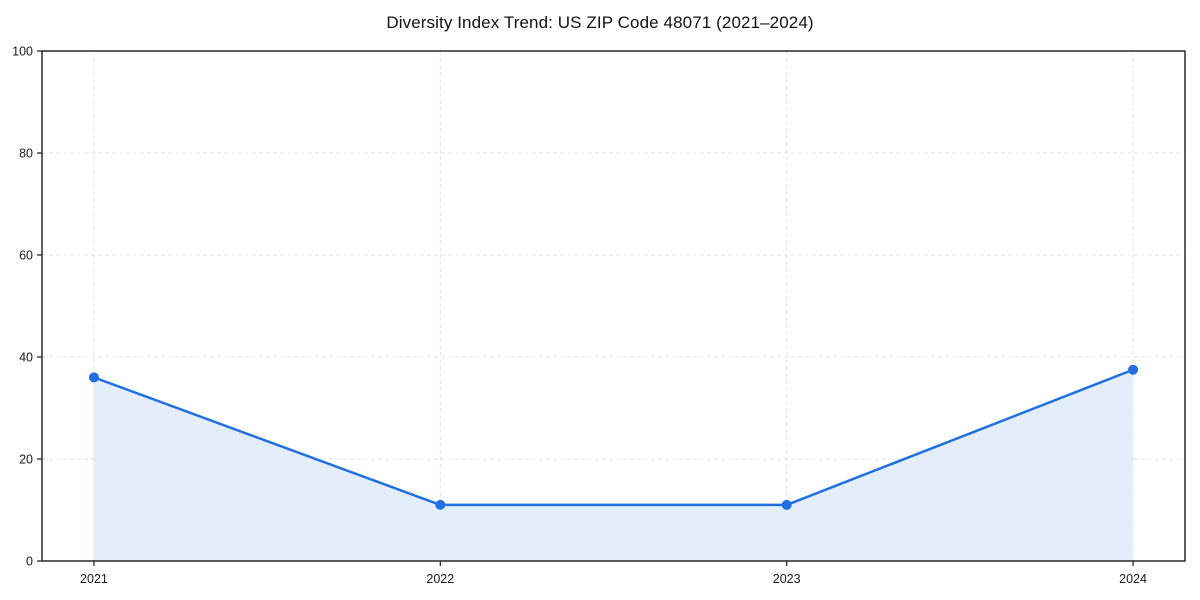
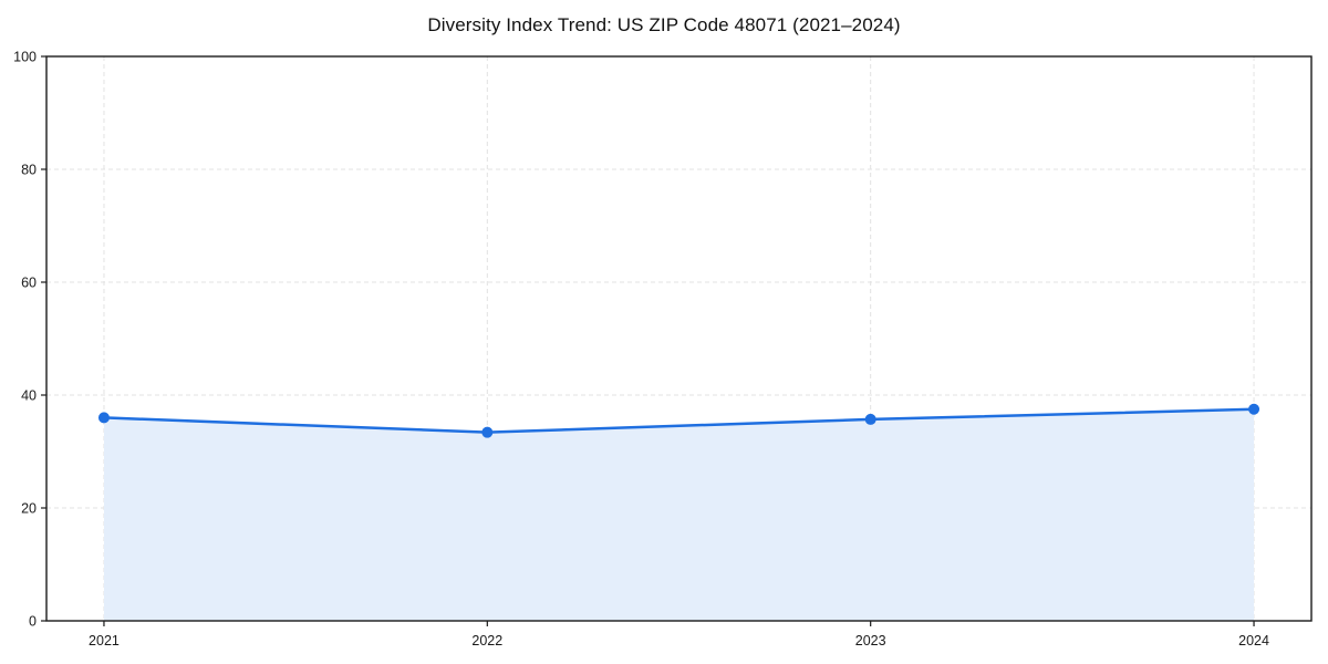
2022: 11 -> 33
2023: 11 -> 36
